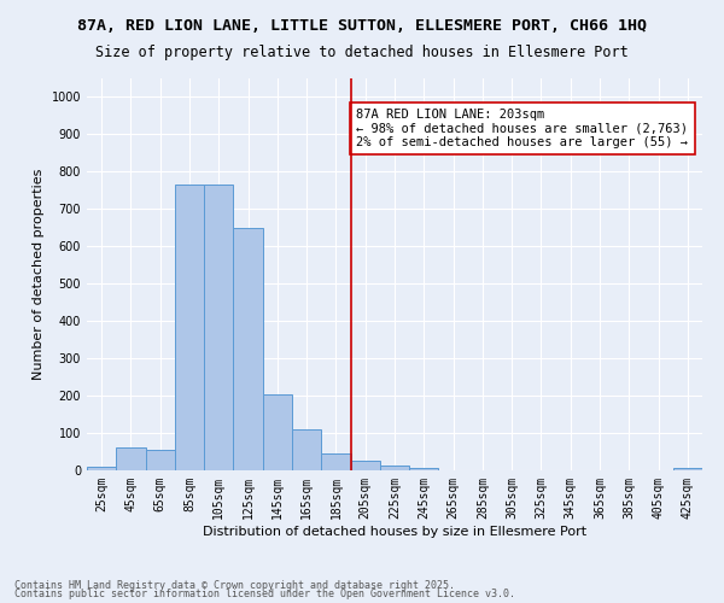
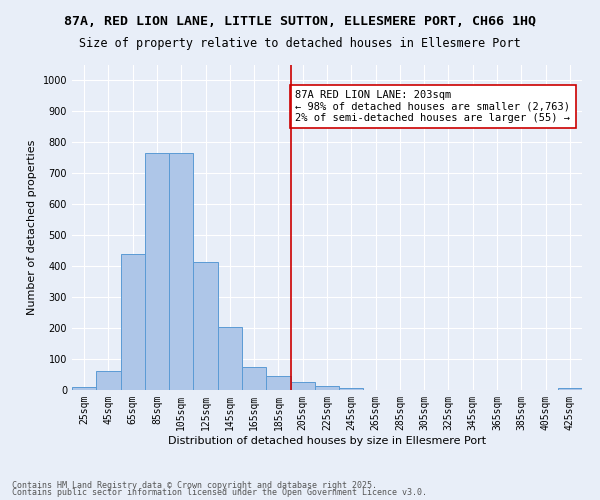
65sqm: 55 -> 440
125sqm: 650 -> 415
165sqm: 110 -> 75
